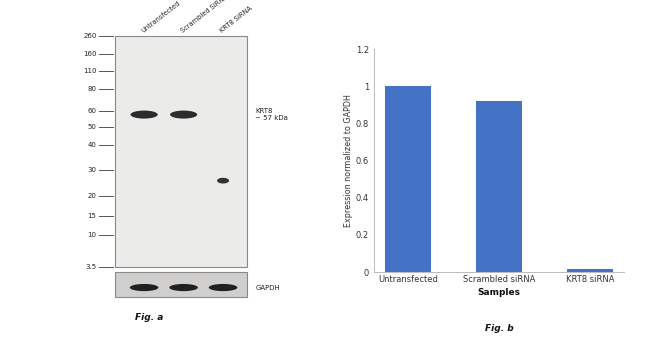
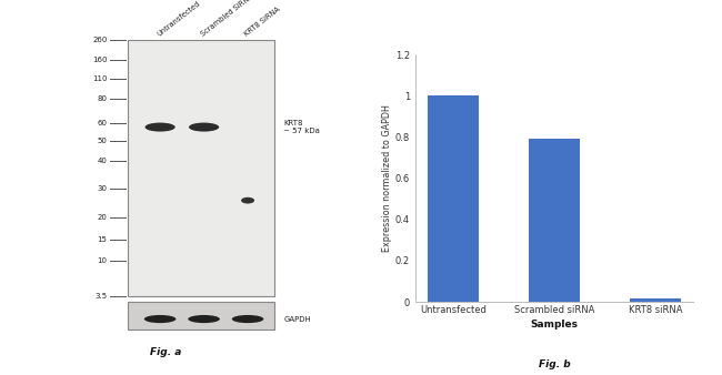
Scrambled siRNA: 0.92 -> 0.79
